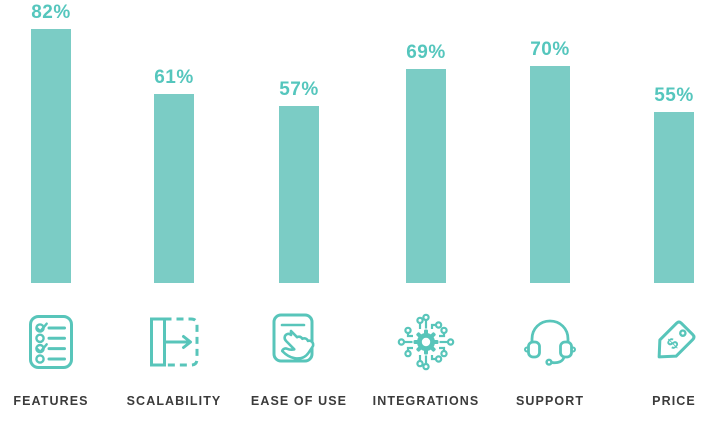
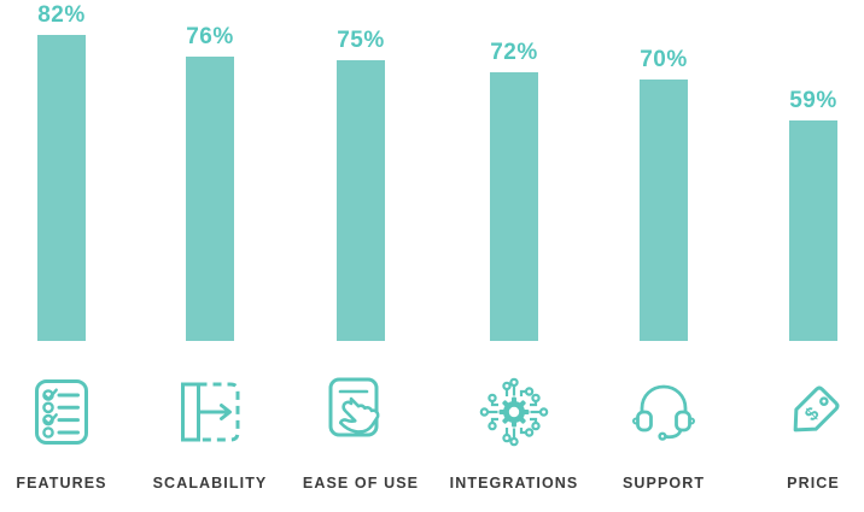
SCALABILITY: 61% -> 76%
EASE OF USE: 57% -> 75%
INTEGRATIONS: 69% -> 72%
PRICE: 55% -> 59%
